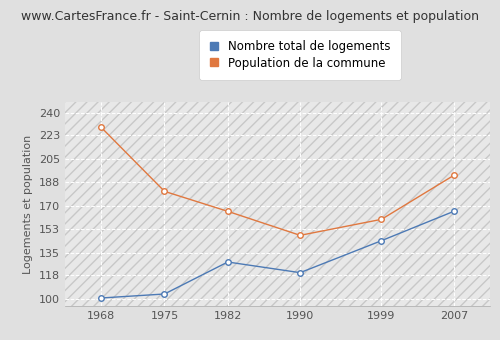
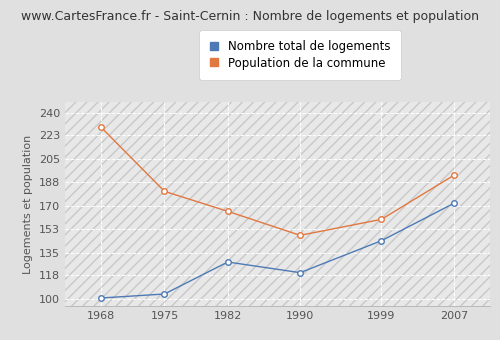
Nombre total de logements/2007: 166 -> 172
